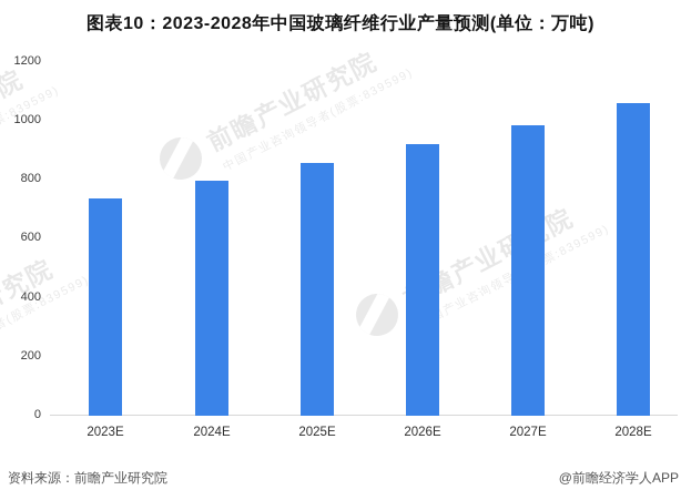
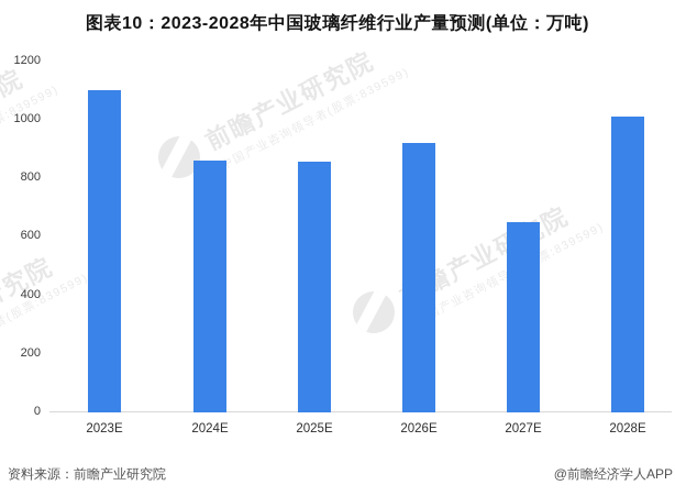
2023E: 740 -> 1100
2024E: 800 -> 860
2027E: 980 -> 650
2028E: 1060 -> 1010
